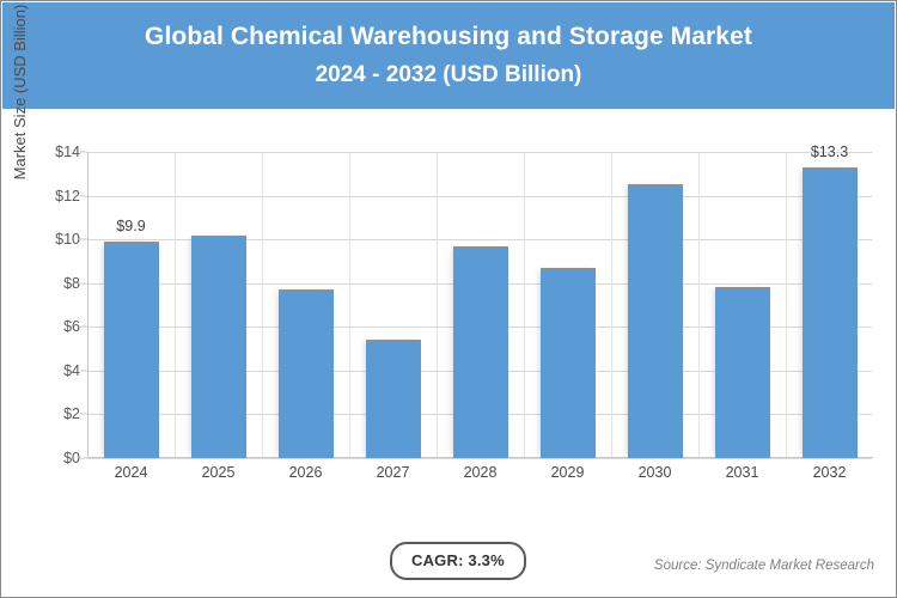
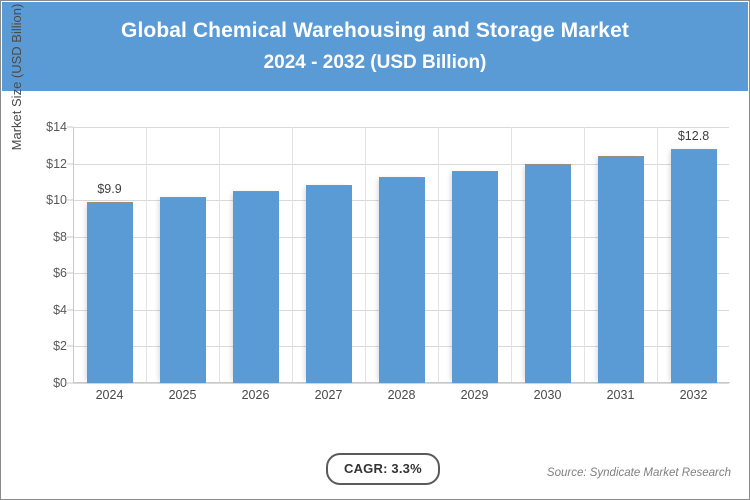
2026: $7.7 -> $10.5
2027: $5.4 -> $10.8
2028: $9.7 -> $11.2
2029: $8.7 -> $11.6
2030: $12.5 -> $12.0
2031: $7.8 -> $12.4
2032: $13.3 -> $12.8
